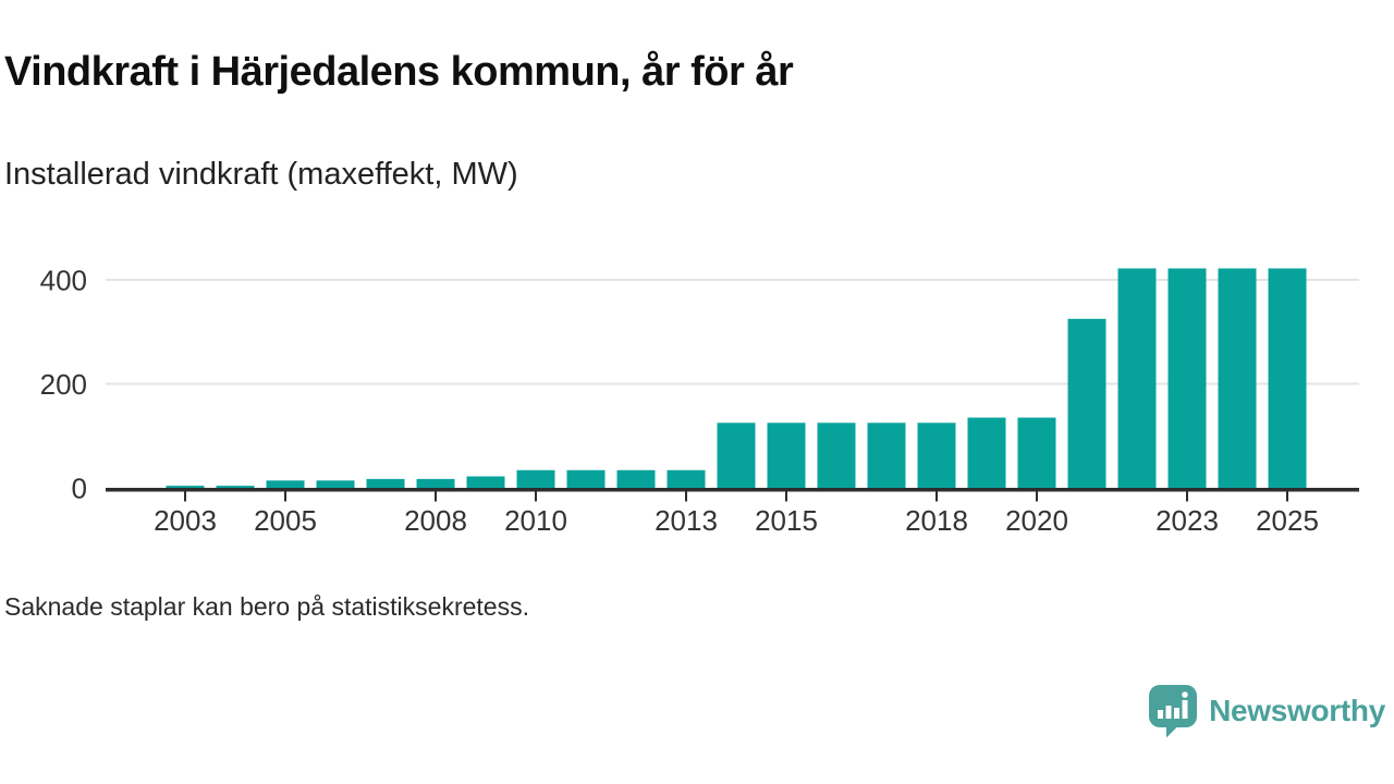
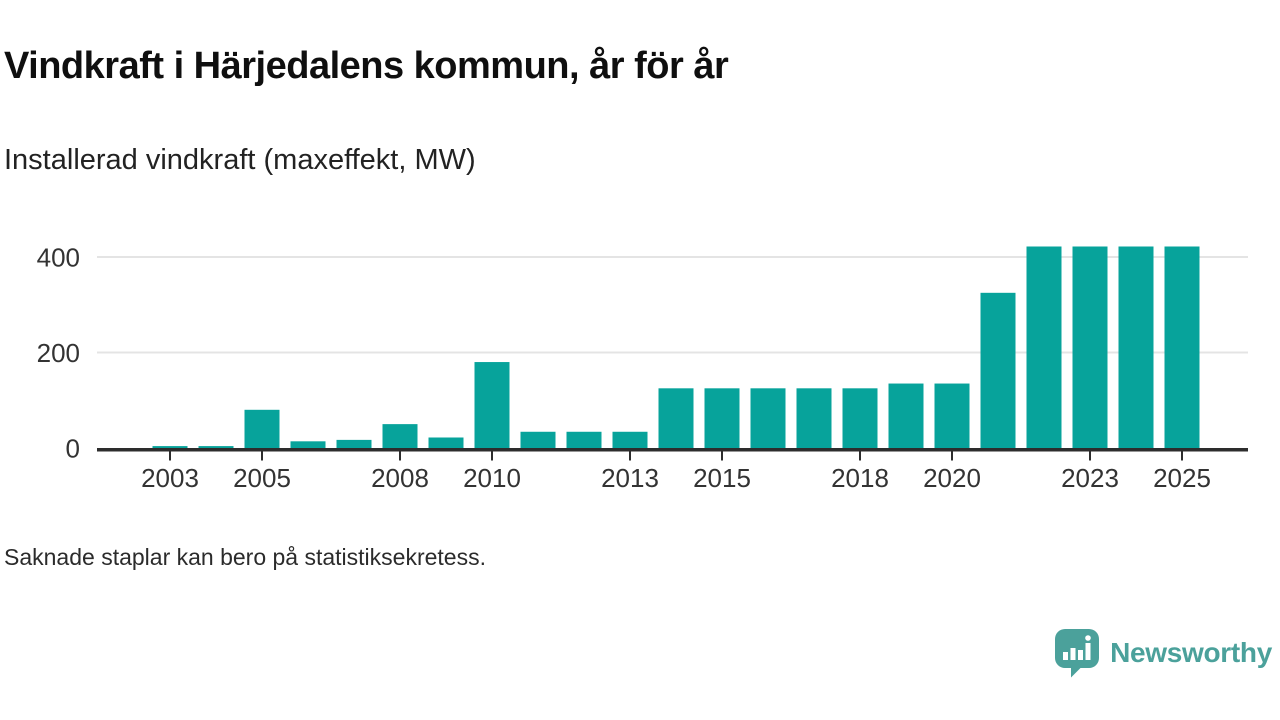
2005: 10 -> 80
2008: 20 -> 50
2010: 30 -> 180
